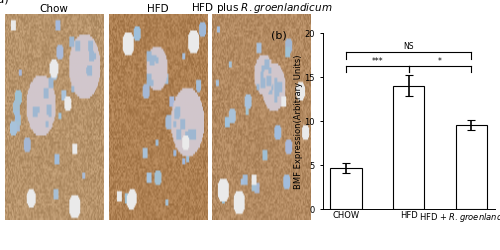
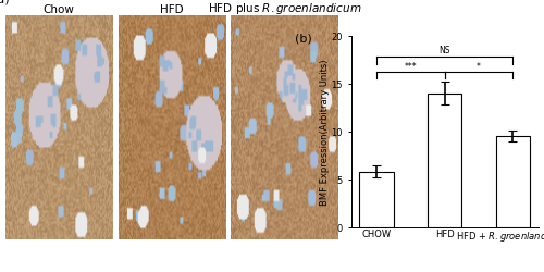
CHOW: 4.6 -> 5.8
